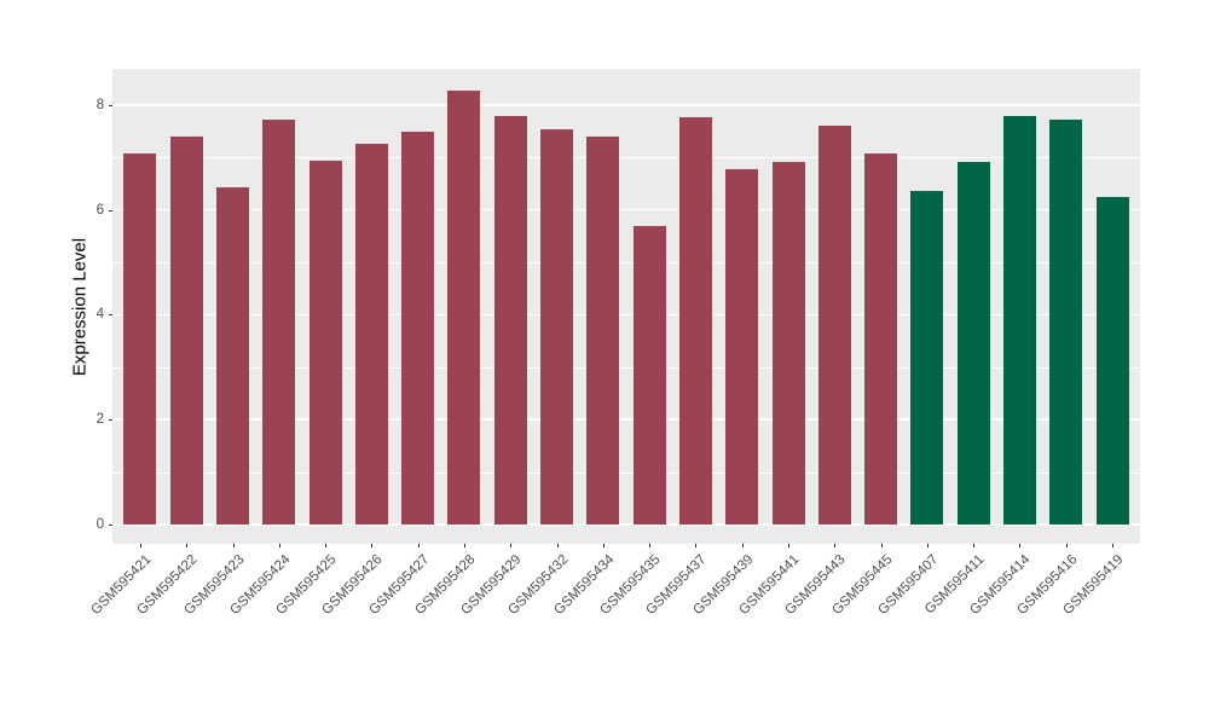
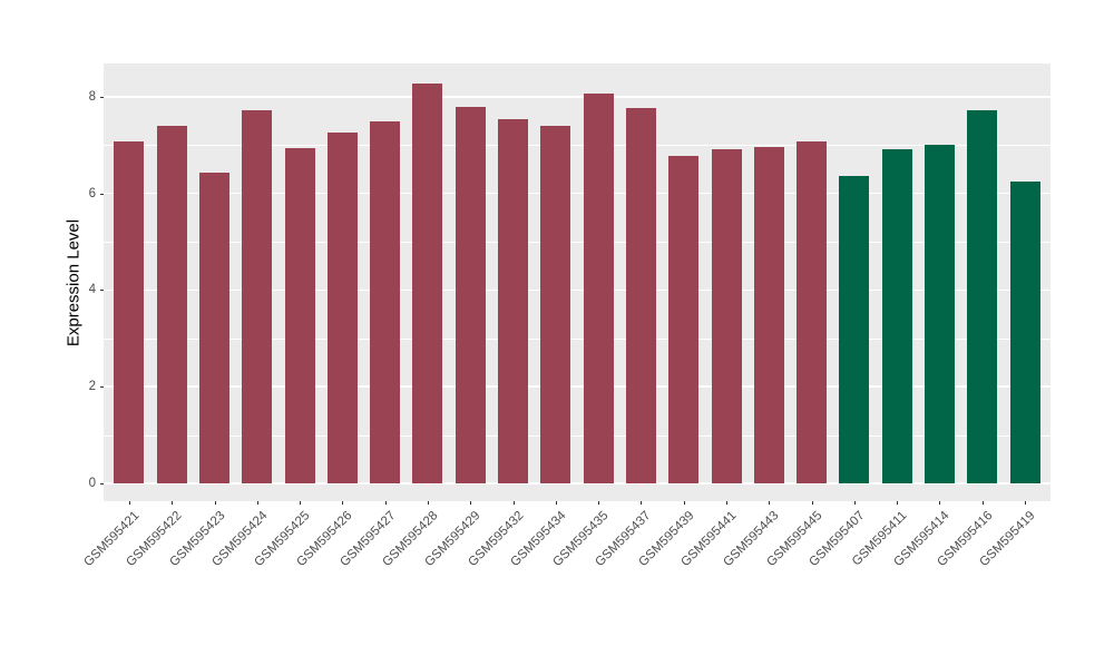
GSM595435: 5.7 -> 8.1
GSM595443: 7.6 -> 7.0
GSM595414: 7.8 -> 7.0
